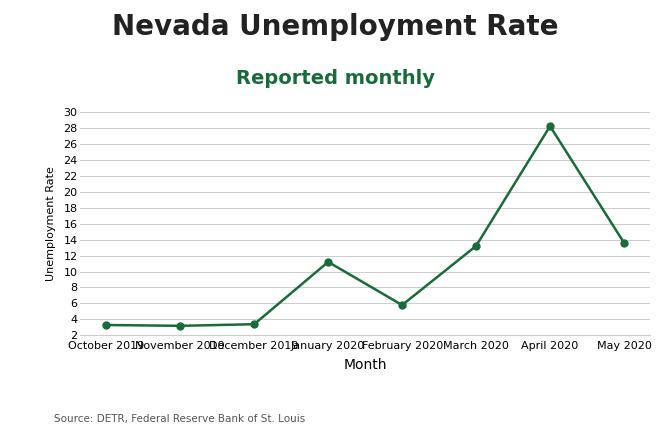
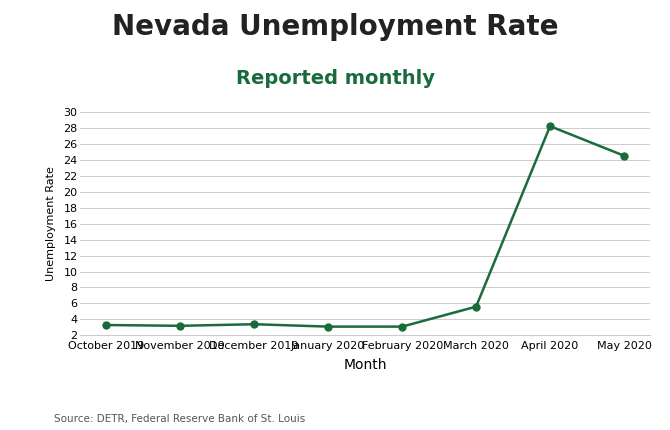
January 2020: 11.2 -> 3.1
February 2020: 5.8 -> 3.1
March 2020: 13.2 -> 5.6
May 2020: 13.6 -> 24.5
